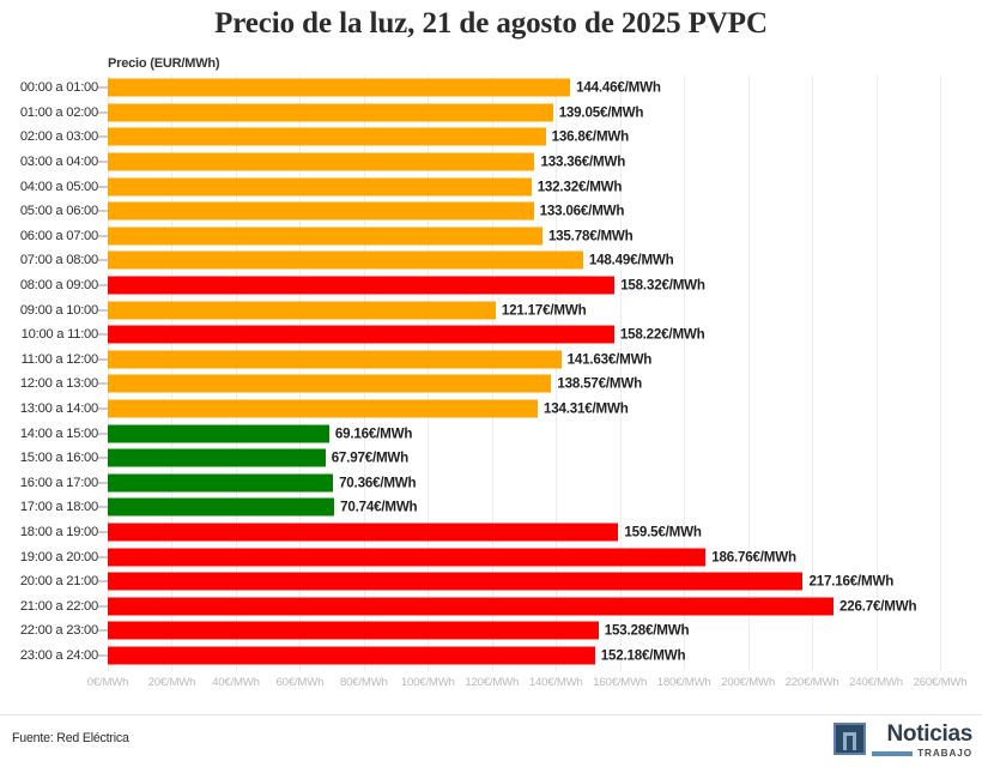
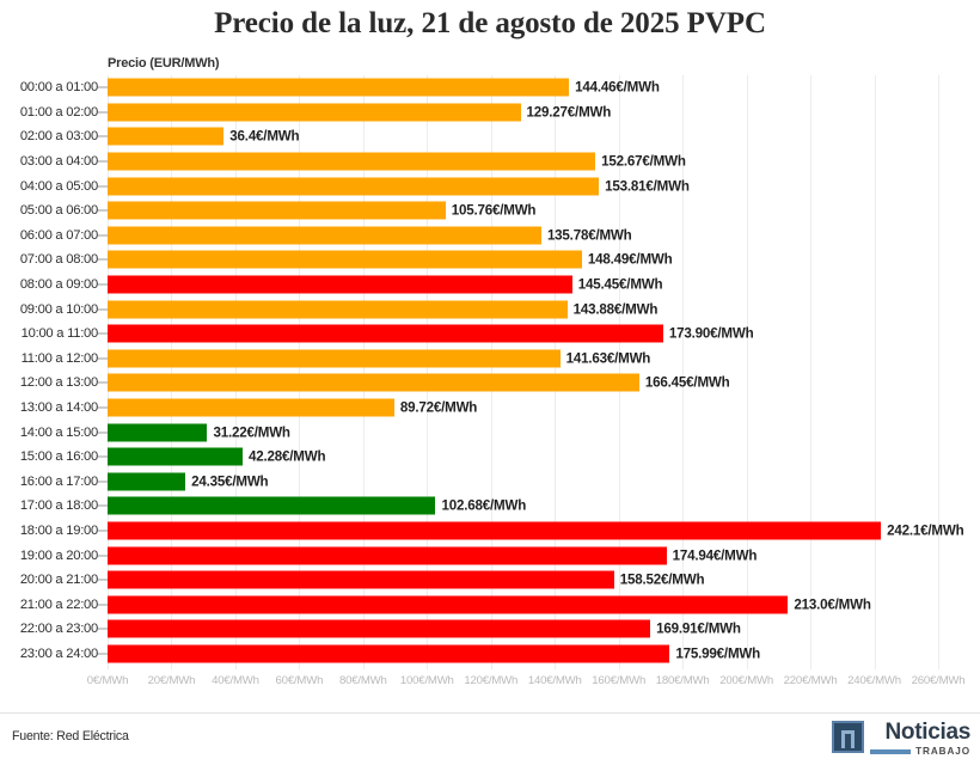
01:00 a 02:00: 139.05 -> 129.27
02:00 a 03:00: 136.8 -> 36.4
03:00 a 04:00: 133.36 -> 152.67
04:00 a 05:00: 132.32 -> 153.81
05:00 a 06:00: 133.06 -> 105.76
08:00 a 09:00: 158.32 -> 145.45
09:00 a 10:00: 121.17 -> 143.88
10:00 a 11:00: 158.22 -> 173.90
12:00 a 13:00: 138.57 -> 166.45
13:00 a 14:00: 134.31 -> 89.72
14:00 a 15:00: 69.16 -> 31.22
15:00 a 16:00: 67.97 -> 42.28
16:00 a 17:00: 70.36 -> 24.35
17:00 a 18:00: 70.74 -> 102.68
18:00 a 19:00: 159.5 -> 242.1
19:00 a 20:00: 186.76 -> 174.94
20:00 a 21:00: 217.16 -> 158.52
21:00 a 22:00: 226.7 -> 213.0
22:00 a 23:00: 153.28 -> 169.91
23:00 a 24:00: 152.18 -> 175.99
